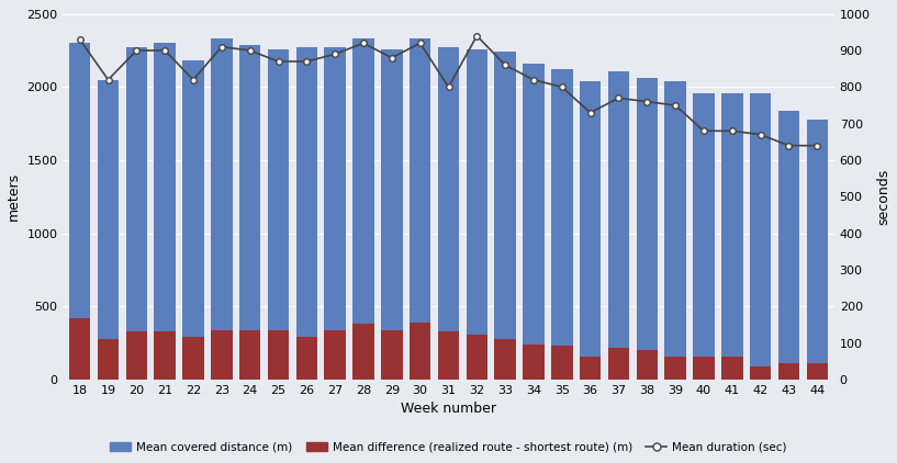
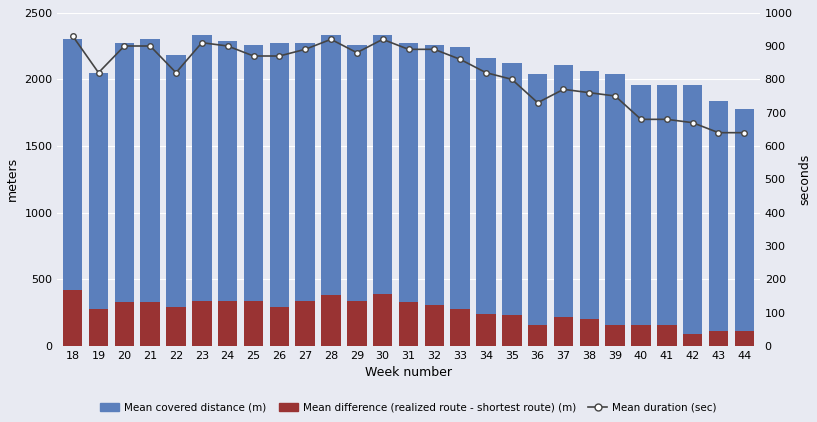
Mean duration (sec)/31: 800 -> 890
Mean duration (sec)/32: 940 -> 890
